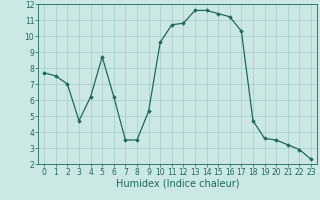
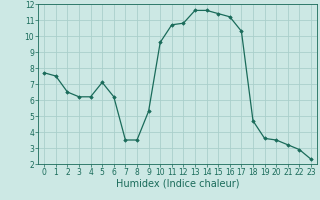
2: 7.0 -> 6.5
3: 4.7 -> 6.2
5: 8.7 -> 7.1
